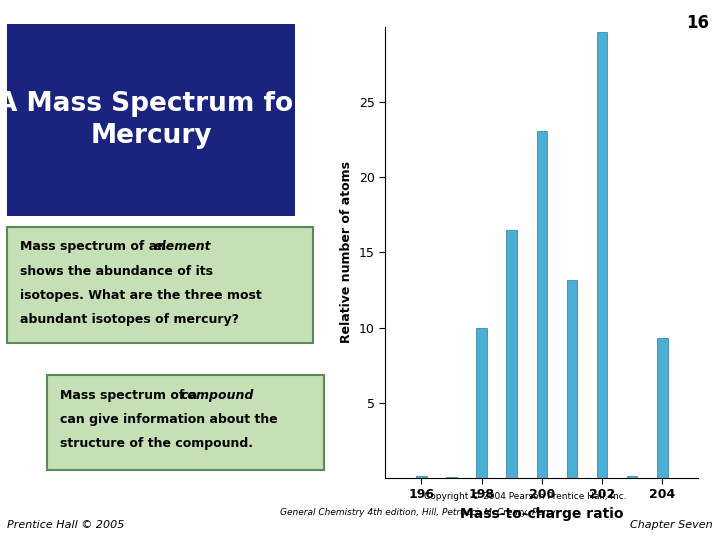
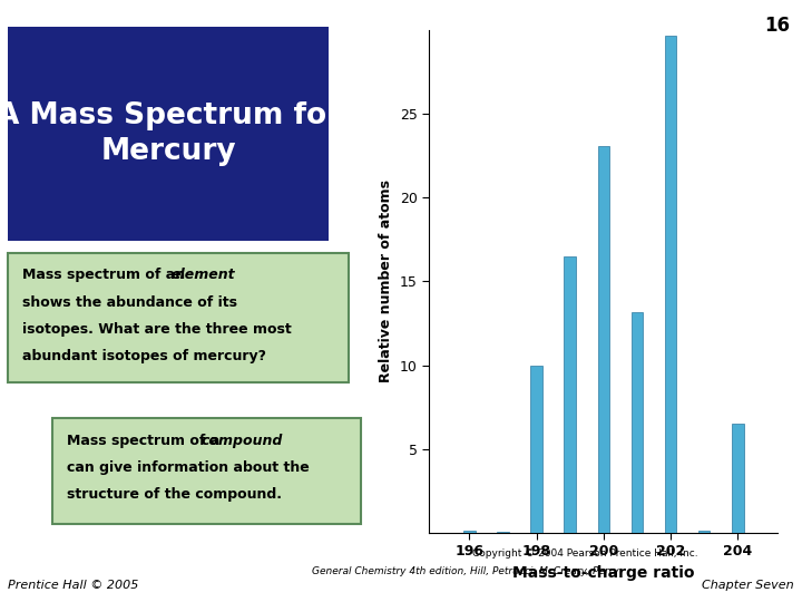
204: 9.3 -> 6.5
